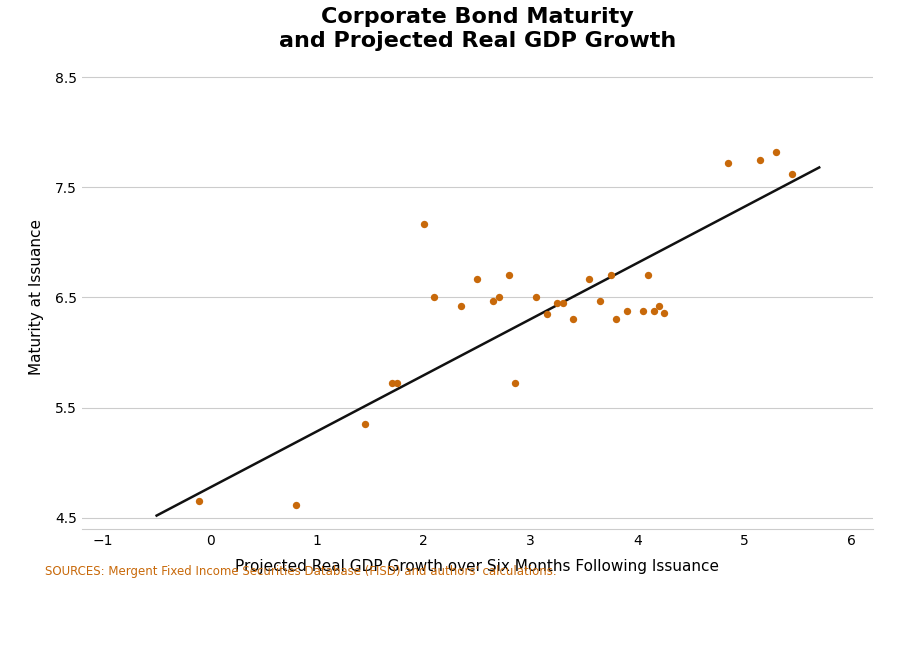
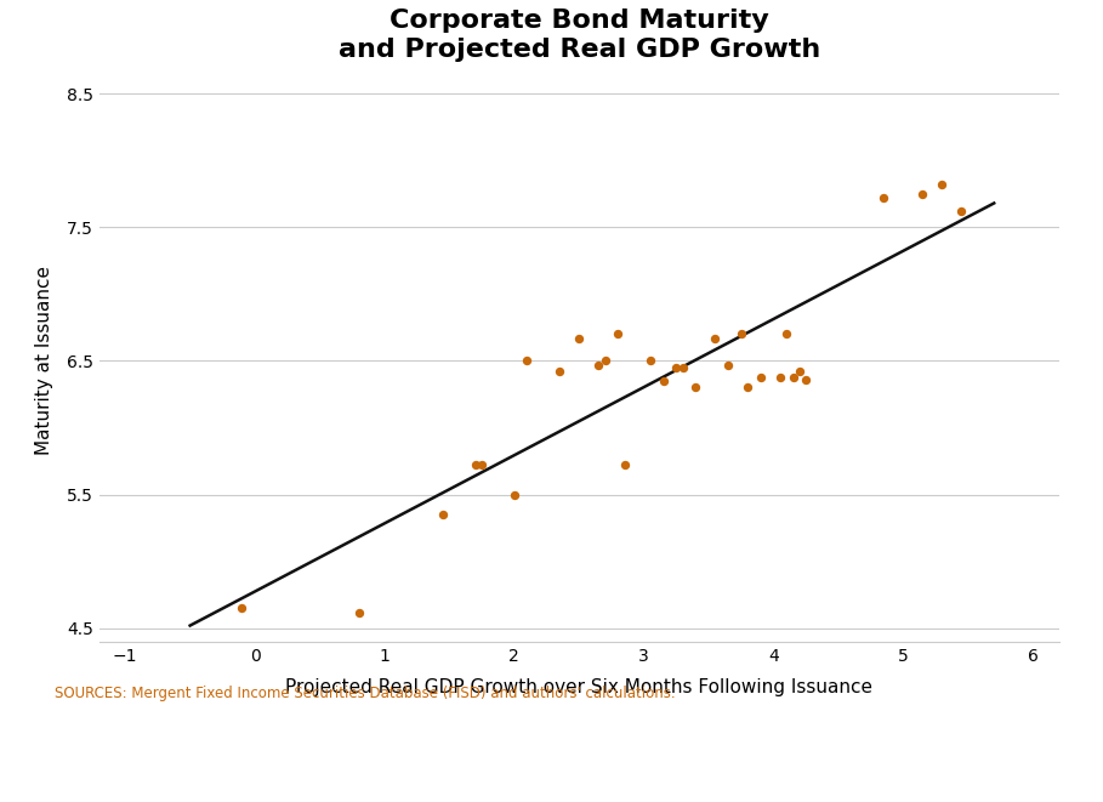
2: 7.17 -> 5.50
